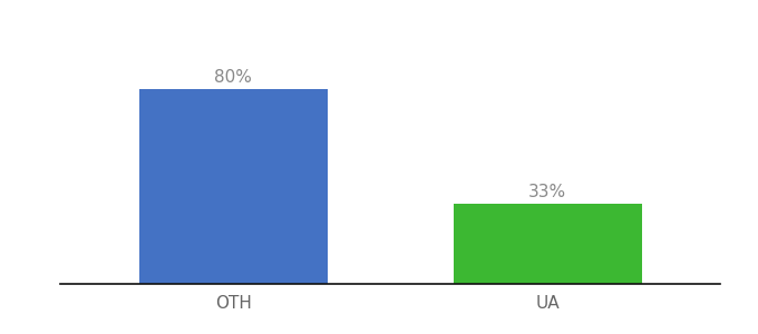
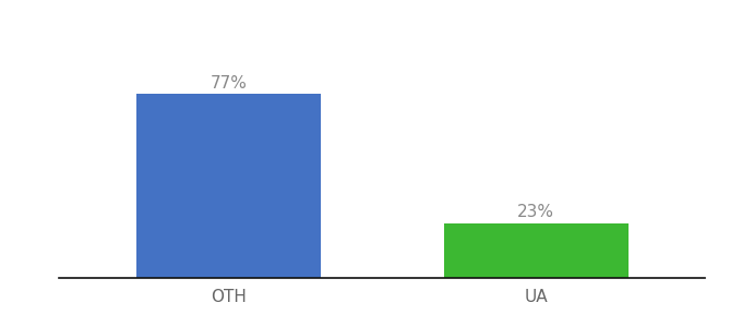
OTH: 80% -> 77%
UA: 33% -> 23%
